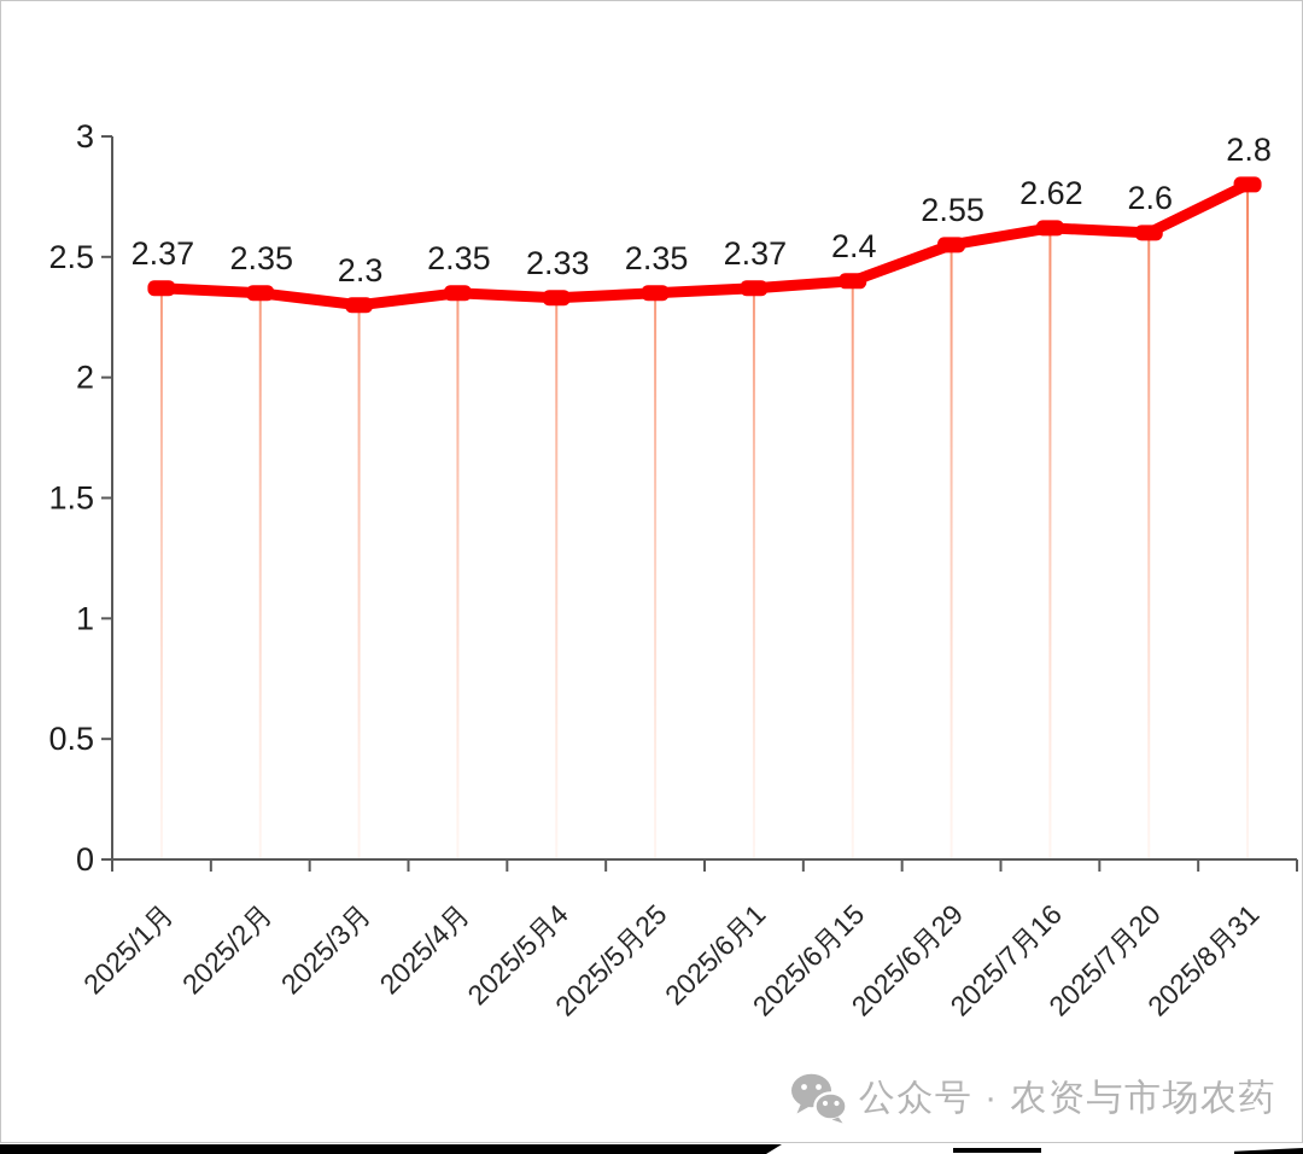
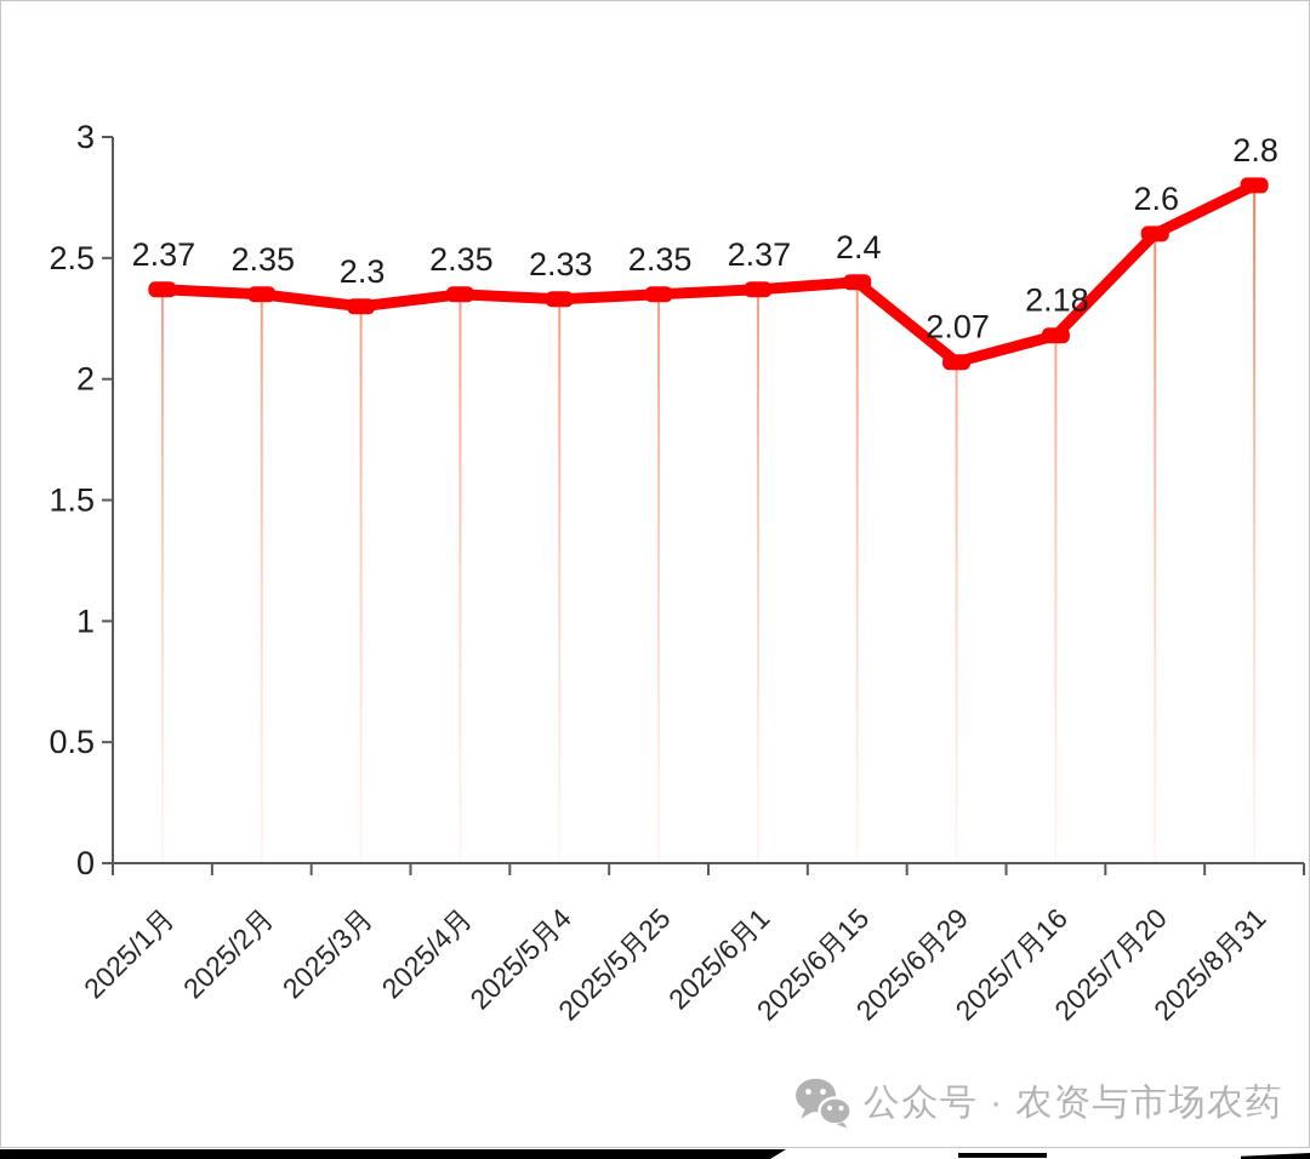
2025/6月29: 2.55 -> 2.07
2025/7月16: 2.62 -> 2.18
